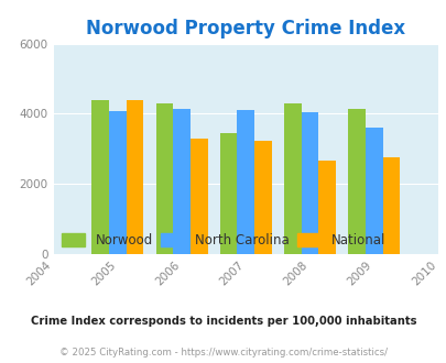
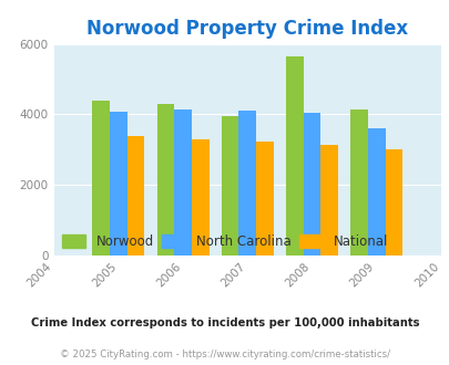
National/2005: 4400 -> 3380
Norwood/2007: 3450 -> 3950
Norwood/2008: 4300 -> 5650
National/2008: 2650 -> 3120
National/2009: 2750 -> 3020
